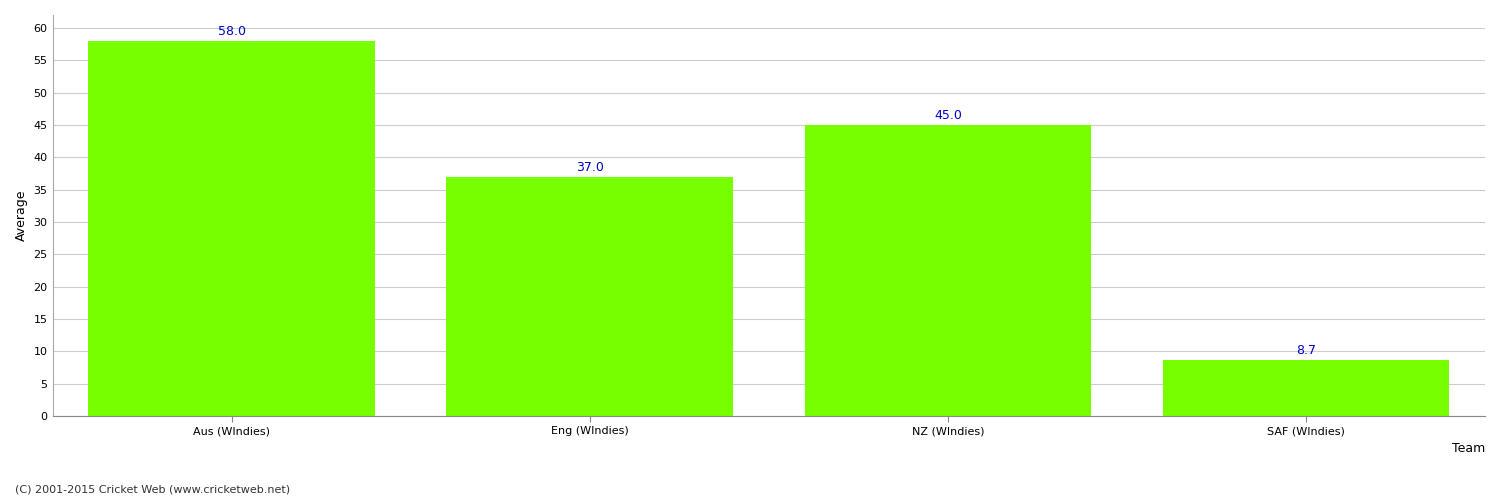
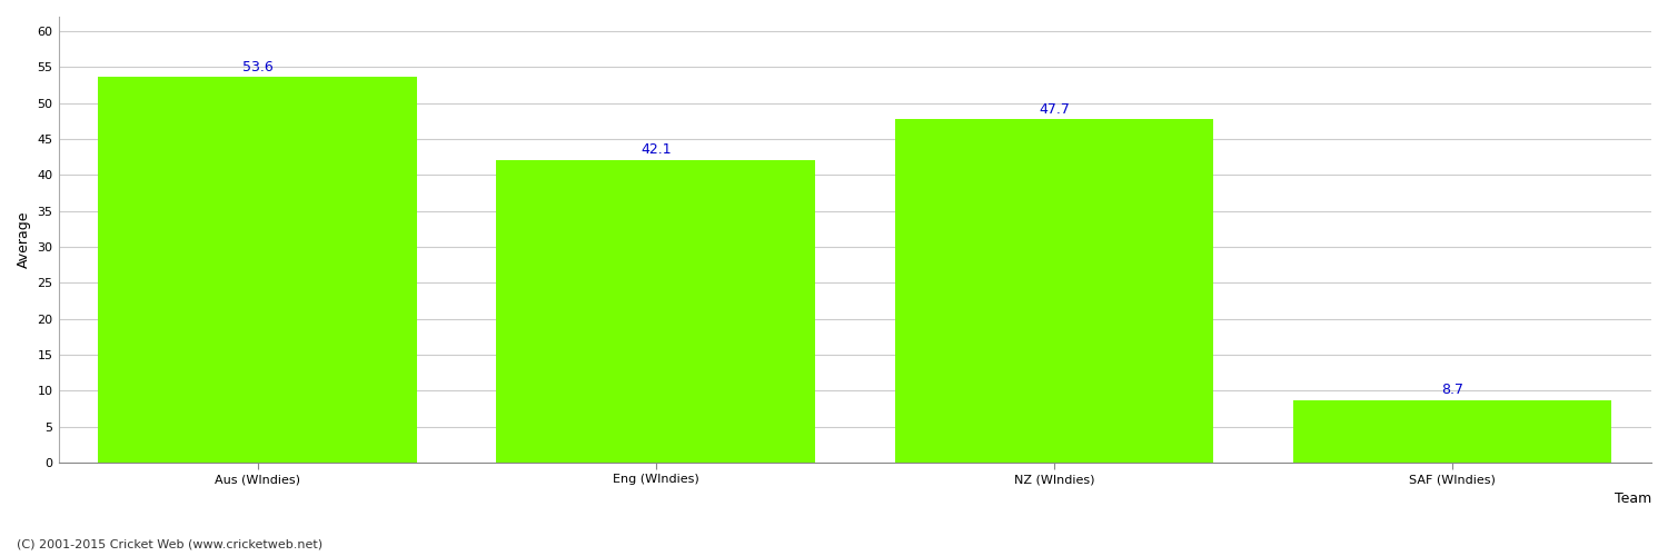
Aus (WIndies): 58.0 -> 53.6
Eng (WIndies): 37.0 -> 42.1
NZ (WIndies): 45.0 -> 47.7
